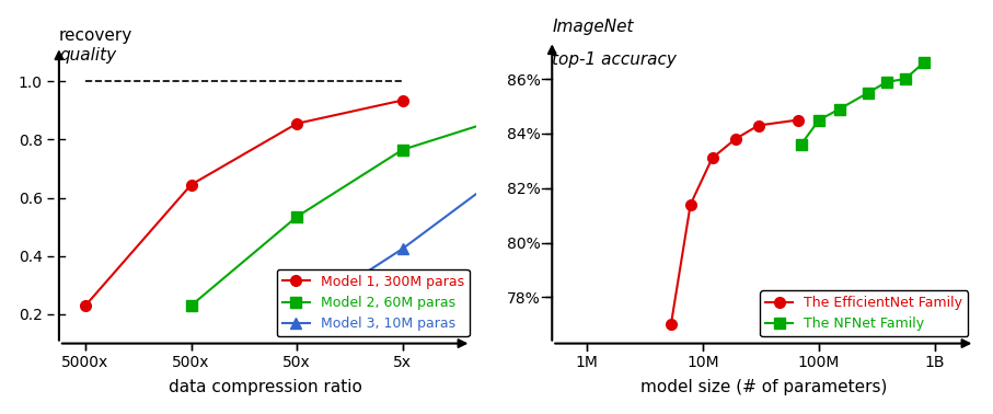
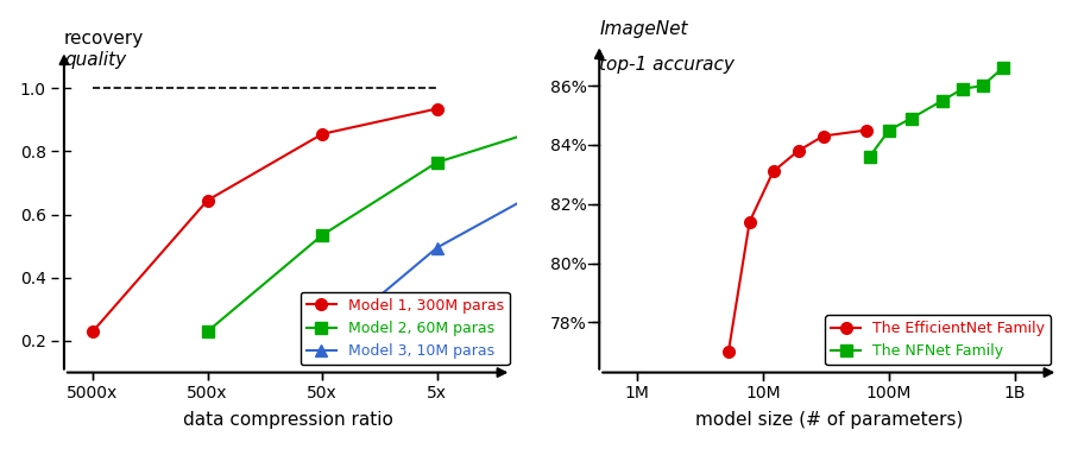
Model 3, 10M paras/5x: 0.425 -> 0.495
